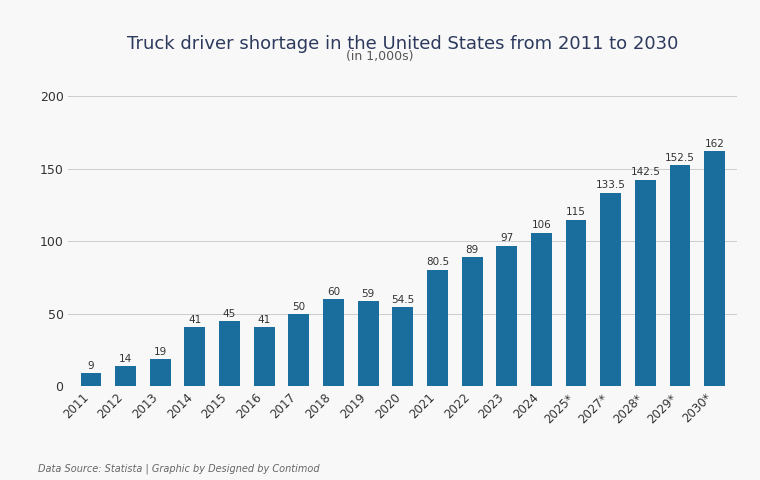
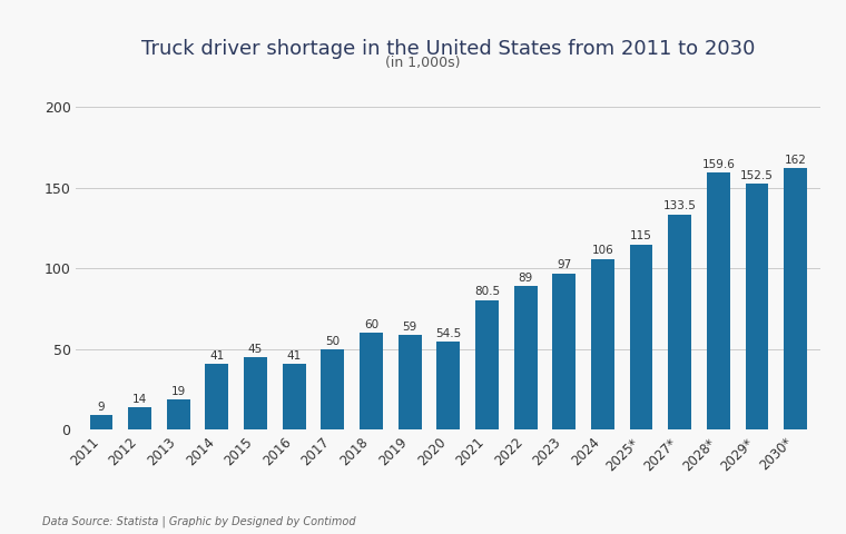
2028*: 142.5 -> 159.6
